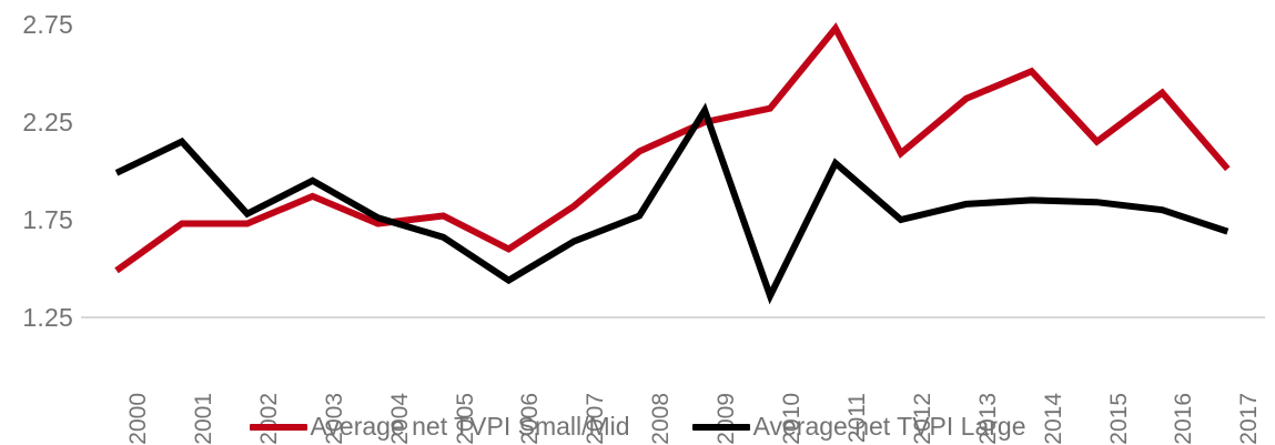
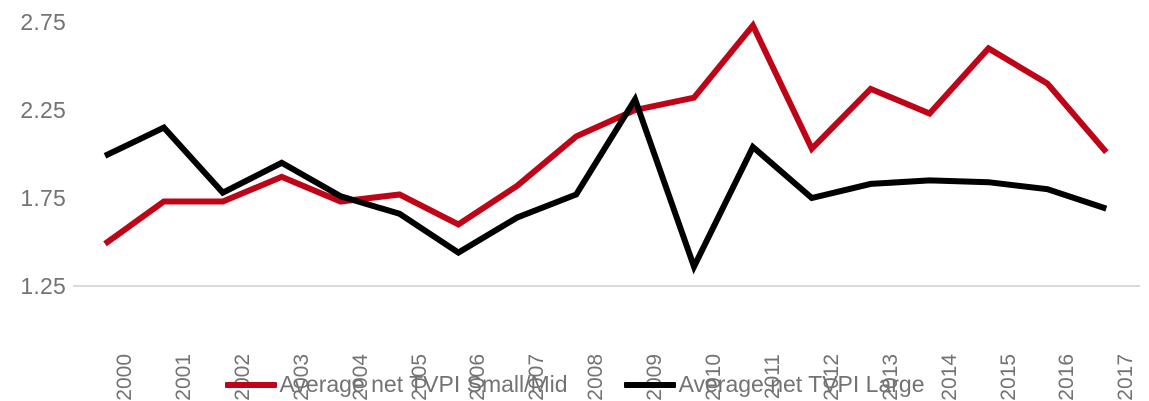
Average net TVPI Small/Mid/2012: 2.09 -> 2.03
Average net TVPI Small/Mid/2014: 2.51 -> 2.23
Average net TVPI Small/Mid/2015: 2.15 -> 2.60
